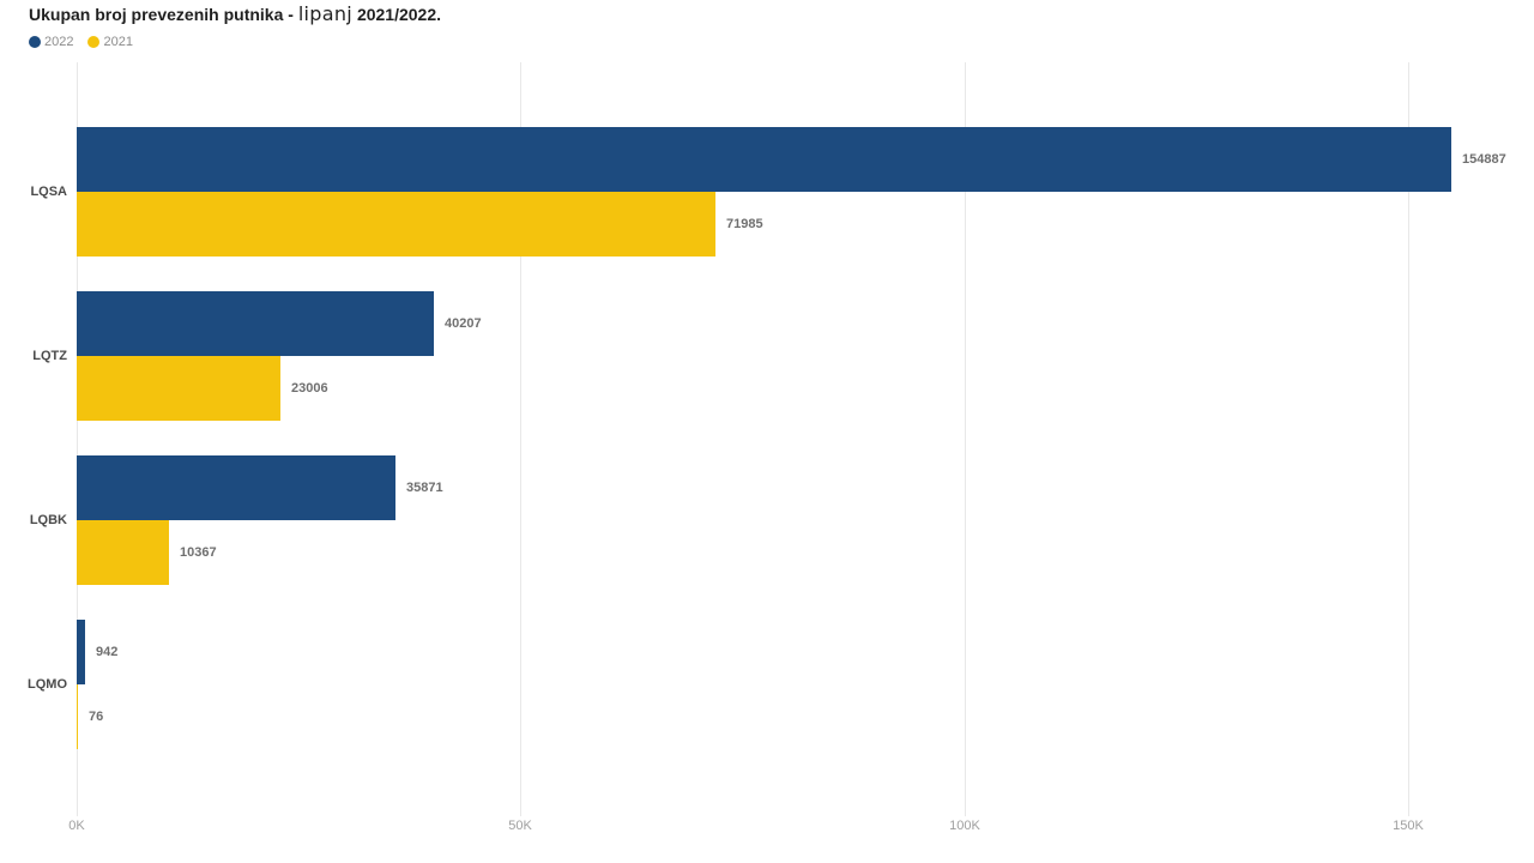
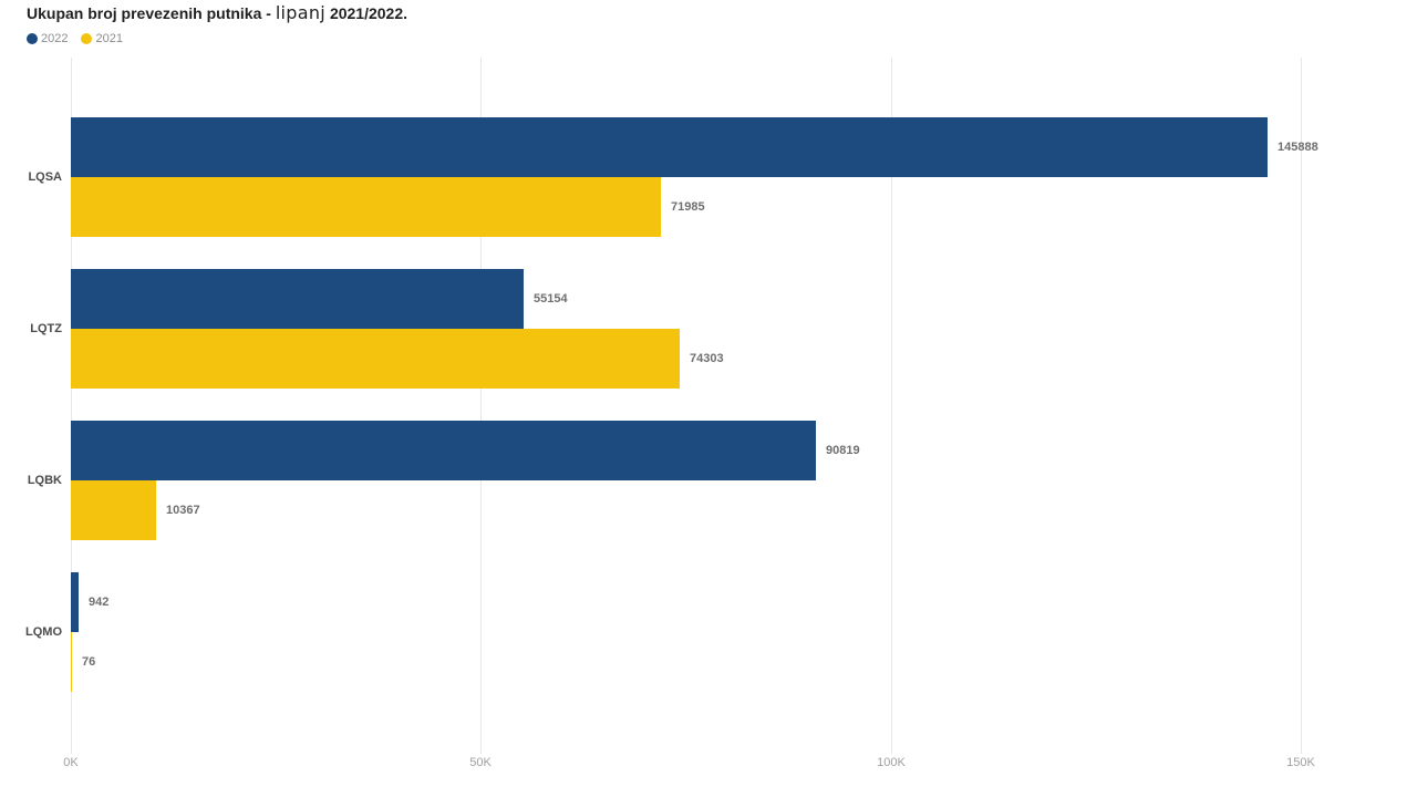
2022/LQSA: 154887 -> 145888
2022/LQTZ: 40207 -> 55154
2021/LQTZ: 23006 -> 74303
2022/LQBK: 35871 -> 90819
